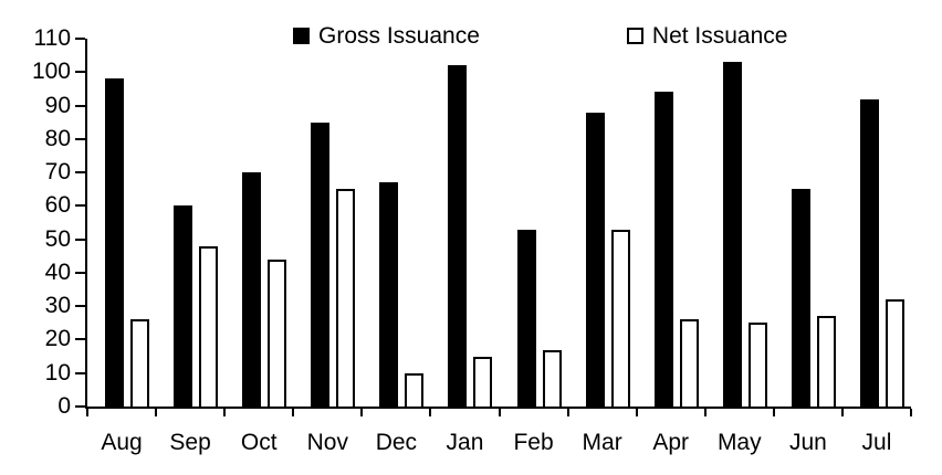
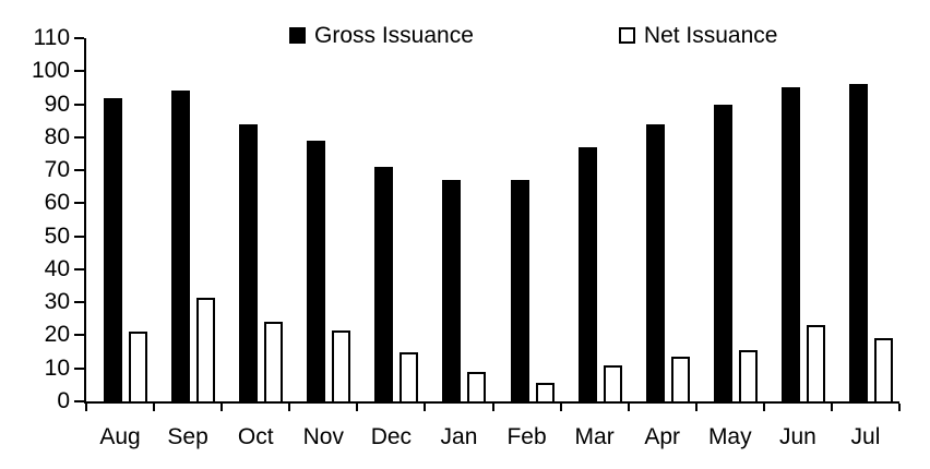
Gross Issuance/Aug: 98 -> 92
Net Issuance/Aug: 26 -> 21
Gross Issuance/Sep: 60 -> 94
Net Issuance/Sep: 48 -> 32
Gross Issuance/Oct: 70 -> 84
Net Issuance/Oct: 44 -> 24
Gross Issuance/Nov: 85 -> 79
Net Issuance/Nov: 65 -> 22
Gross Issuance/Dec: 67 -> 71
Net Issuance/Dec: 10 -> 15
Gross Issuance/Jan: 102 -> 67
Net Issuance/Jan: 15 -> 9
Gross Issuance/Feb: 53 -> 67
Net Issuance/Feb: 17 -> 6
Gross Issuance/Mar: 88 -> 77
Net Issuance/Mar: 53 -> 11
Gross Issuance/Apr: 94 -> 84
Net Issuance/Apr: 26 -> 14
Gross Issuance/May: 103 -> 90
Net Issuance/May: 25 -> 16
Gross Issuance/Jun: 65 -> 95
Net Issuance/Jun: 27 -> 23
Gross Issuance/Jul: 92 -> 96
Net Issuance/Jul: 32 -> 19
